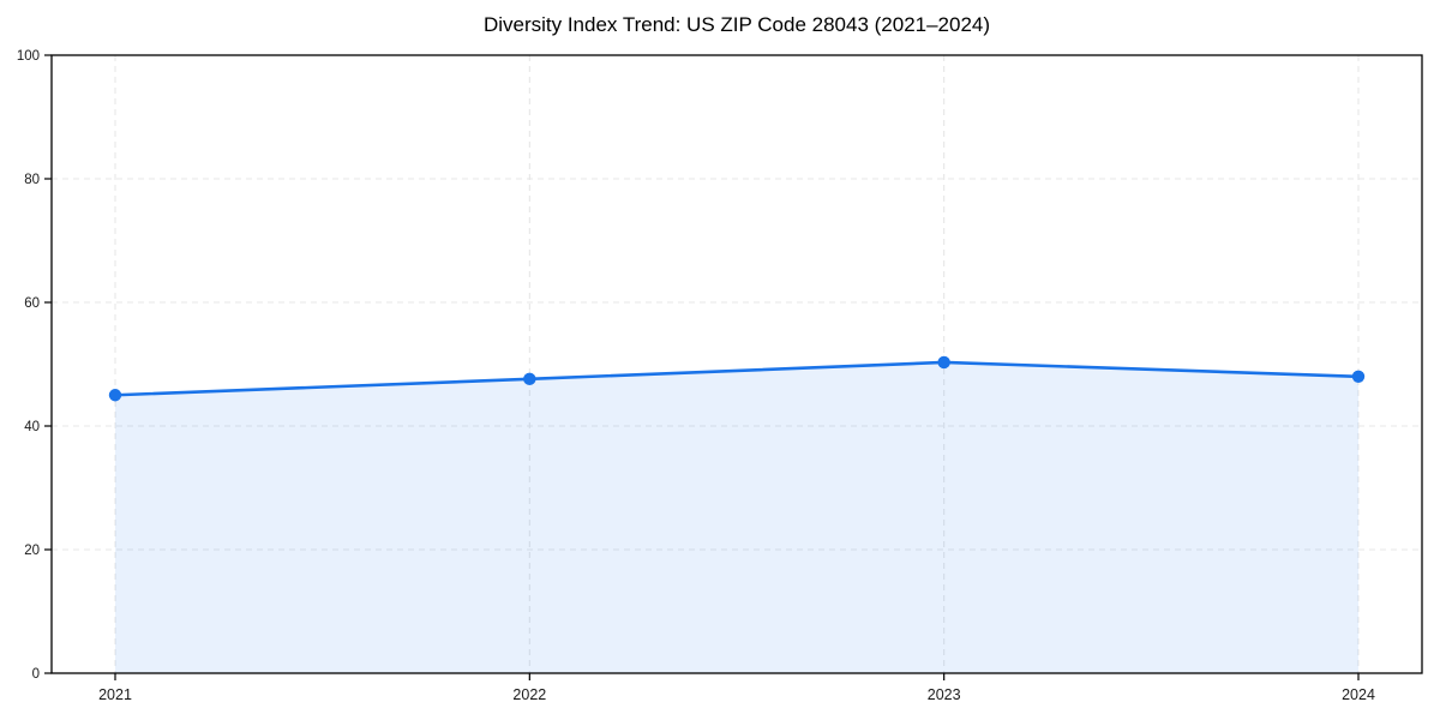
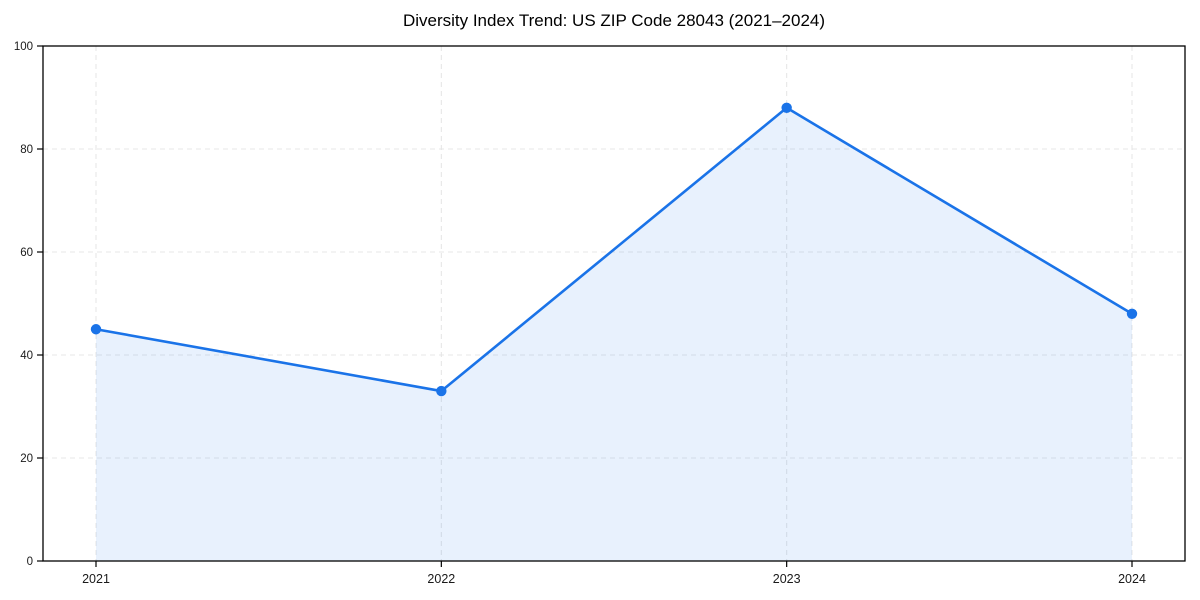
2022: 48 -> 33
2023: 50 -> 88
